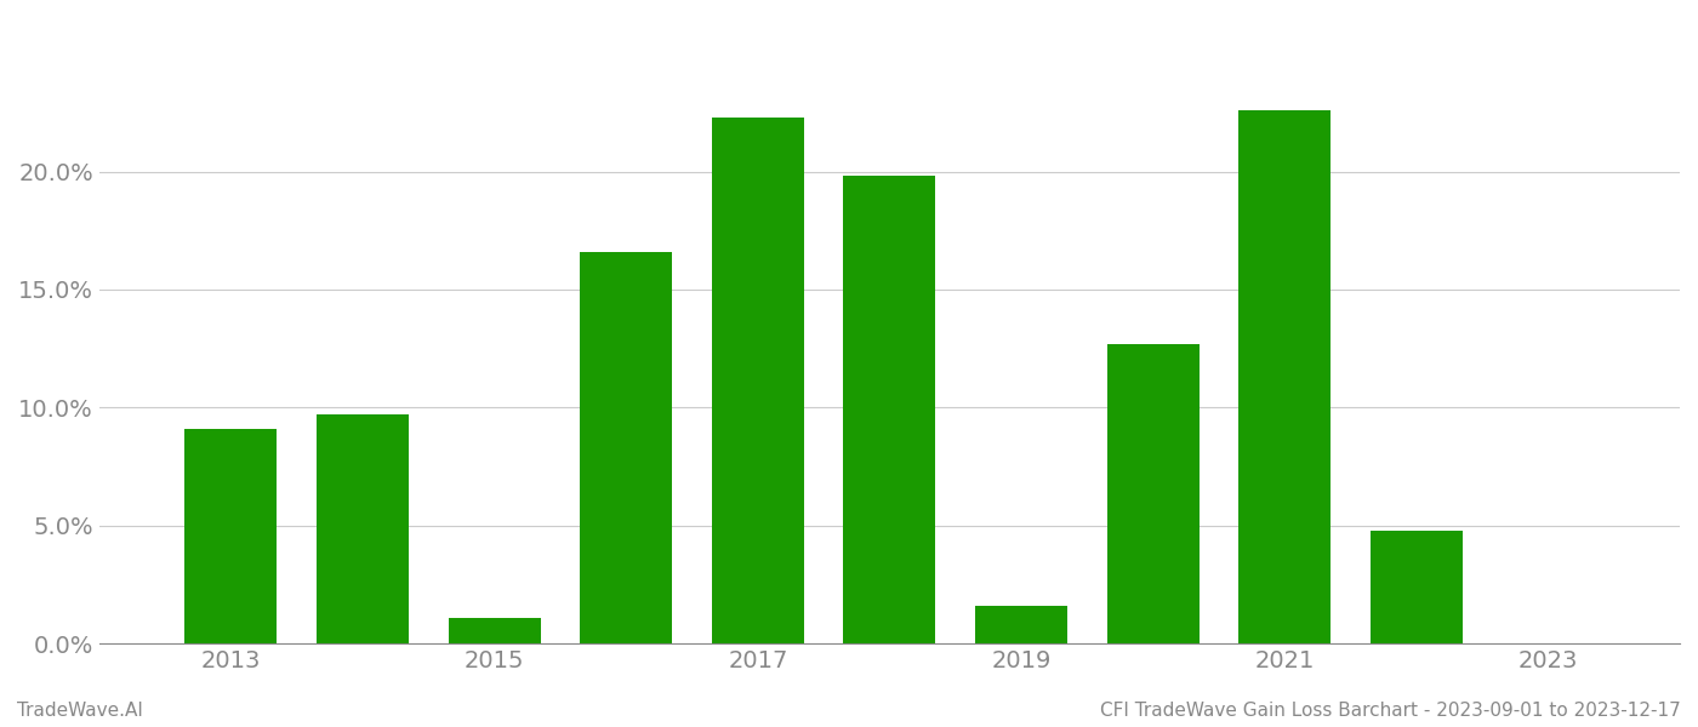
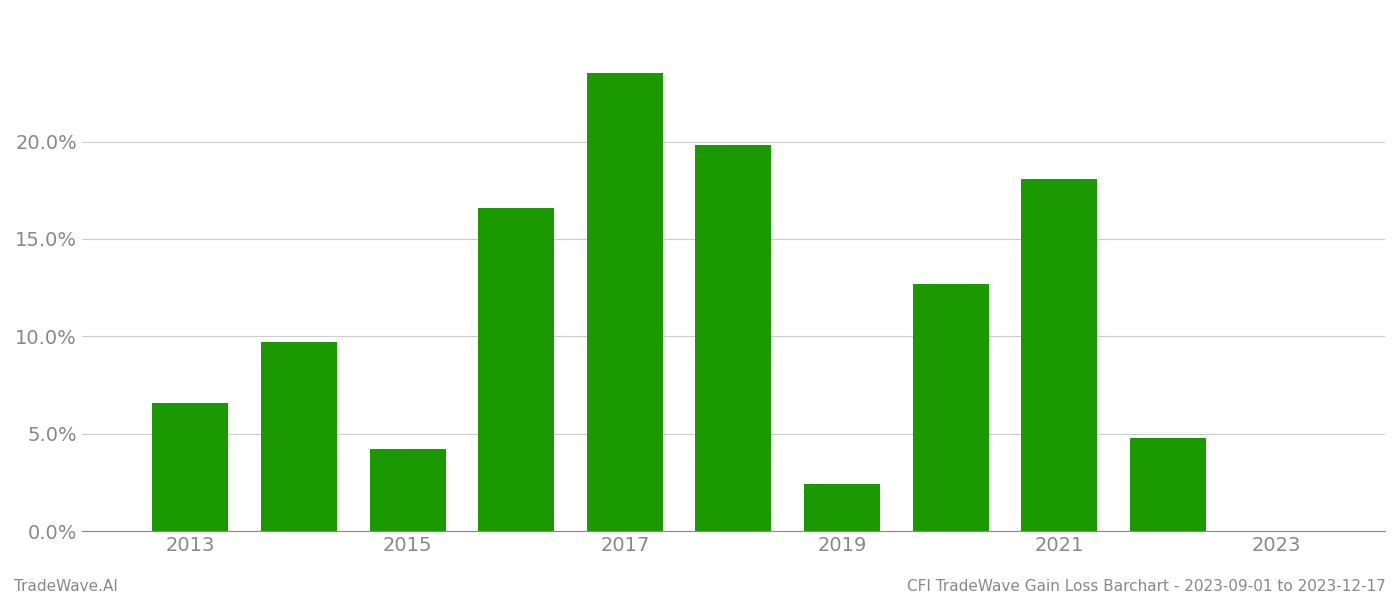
2013: 9.1% -> 6.6%
2015: 1.1% -> 4.2%
2017: 22.3% -> 23.5%
2019: 1.6% -> 2.4%
2021: 22.6% -> 18.1%
